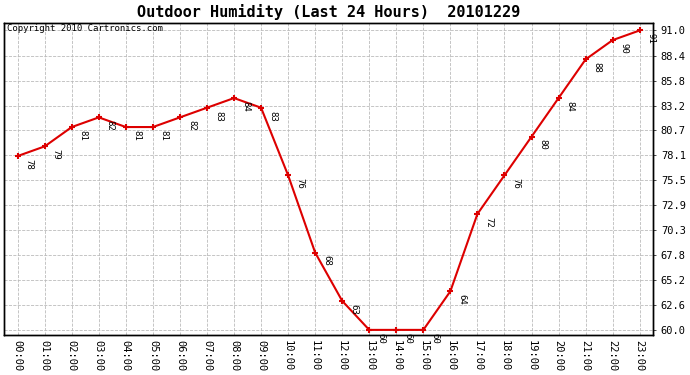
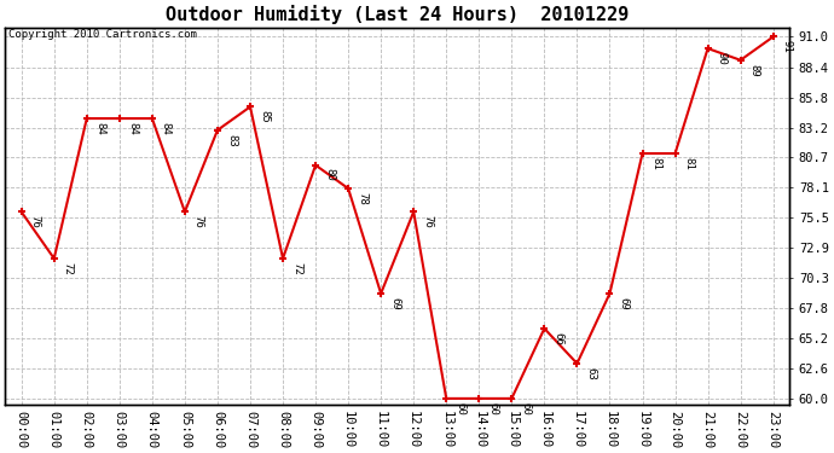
00:00: 78 -> 76
01:00: 79 -> 72
02:00: 81 -> 84
03:00: 82 -> 84
04:00: 81 -> 84
05:00: 81 -> 76
06:00: 82 -> 83
07:00: 83 -> 85
08:00: 84 -> 72
09:00: 83 -> 80
10:00: 76 -> 78
11:00: 68 -> 69
12:00: 63 -> 76
16:00: 64 -> 66
17:00: 72 -> 63
18:00: 76 -> 69
19:00: 80 -> 81
20:00: 84 -> 81
21:00: 88 -> 90
22:00: 90 -> 89
